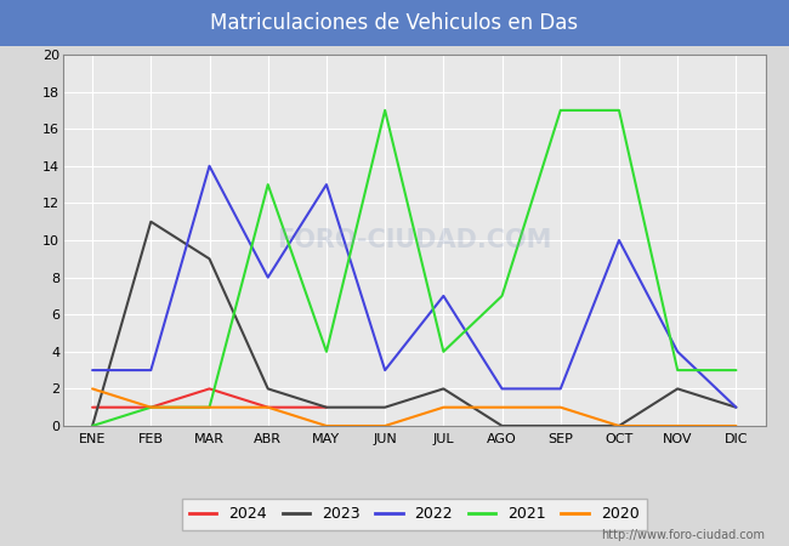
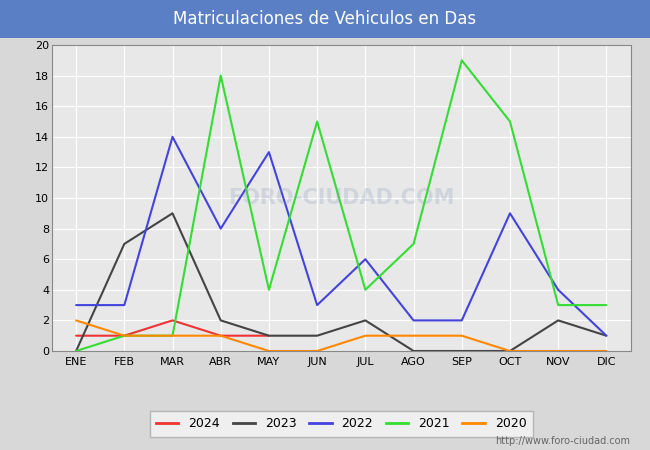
2023/FEB: 11 -> 7
2021/ABR: 13 -> 18
2021/JUN: 17 -> 15
2022/JUL: 7 -> 6
2021/SEP: 17 -> 19
2022/OCT: 10 -> 9
2021/OCT: 17 -> 15
